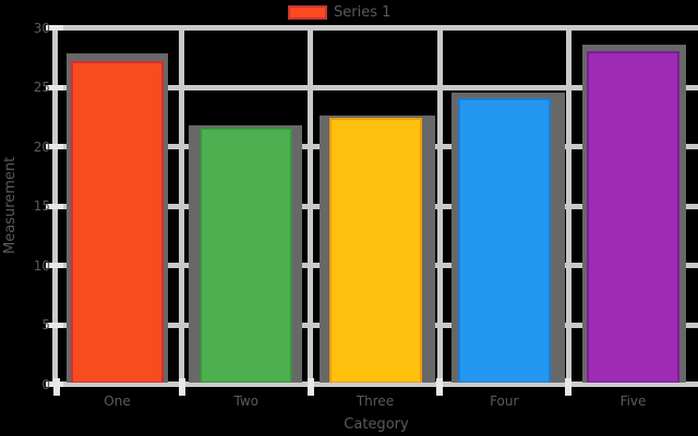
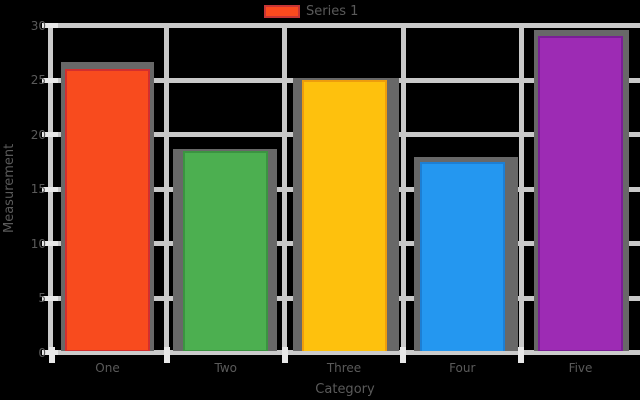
One: 27.2 -> 26.0
Two: 21.6 -> 18.5
Three: 22.4 -> 25.0
Four: 24.1 -> 17.5
Five: 28.0 -> 29.0
